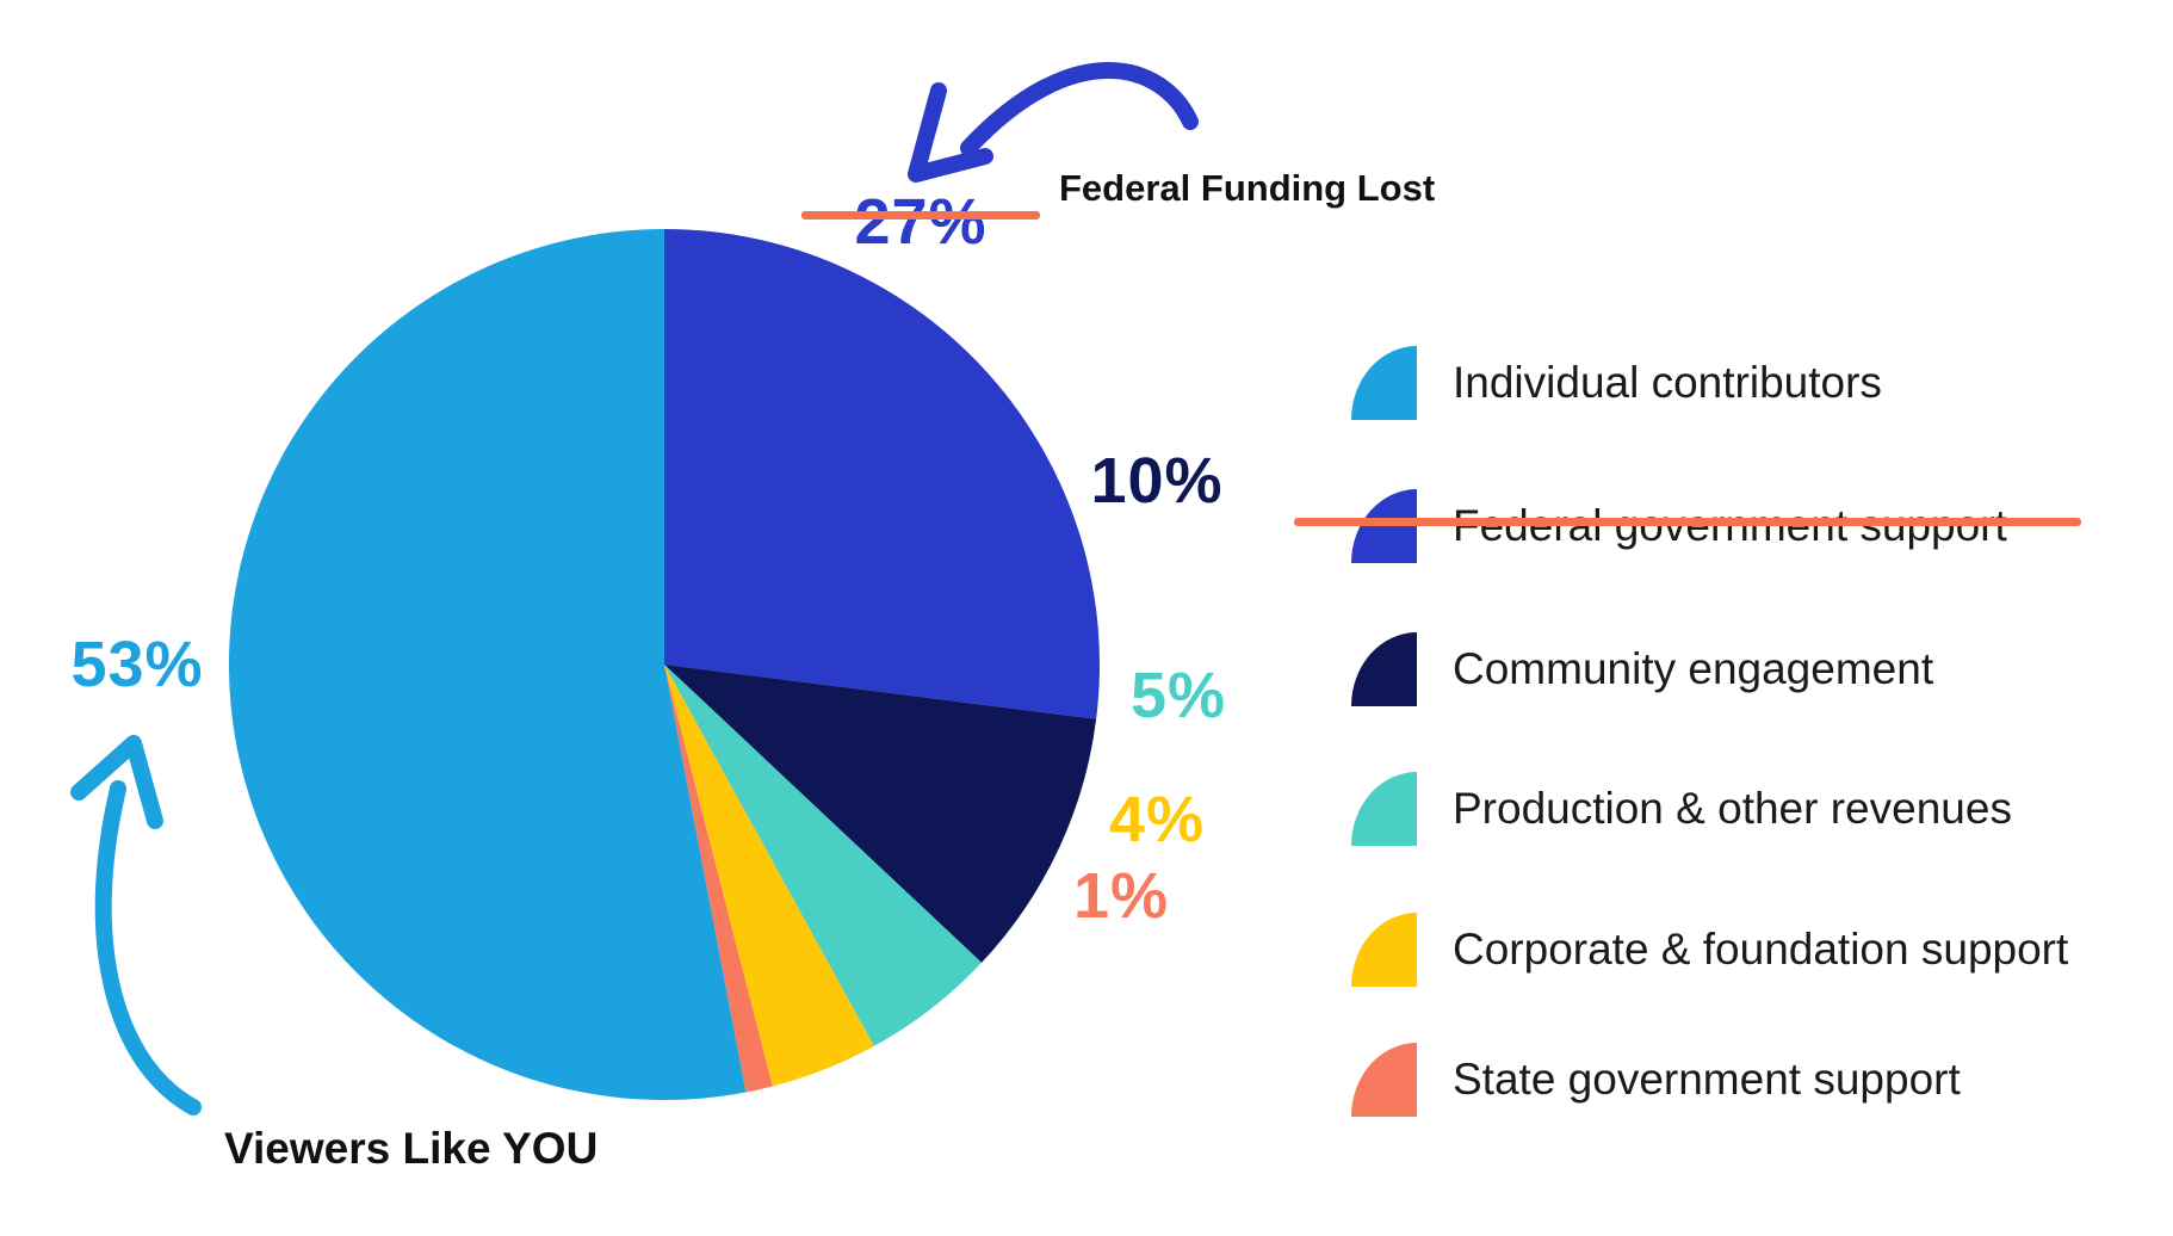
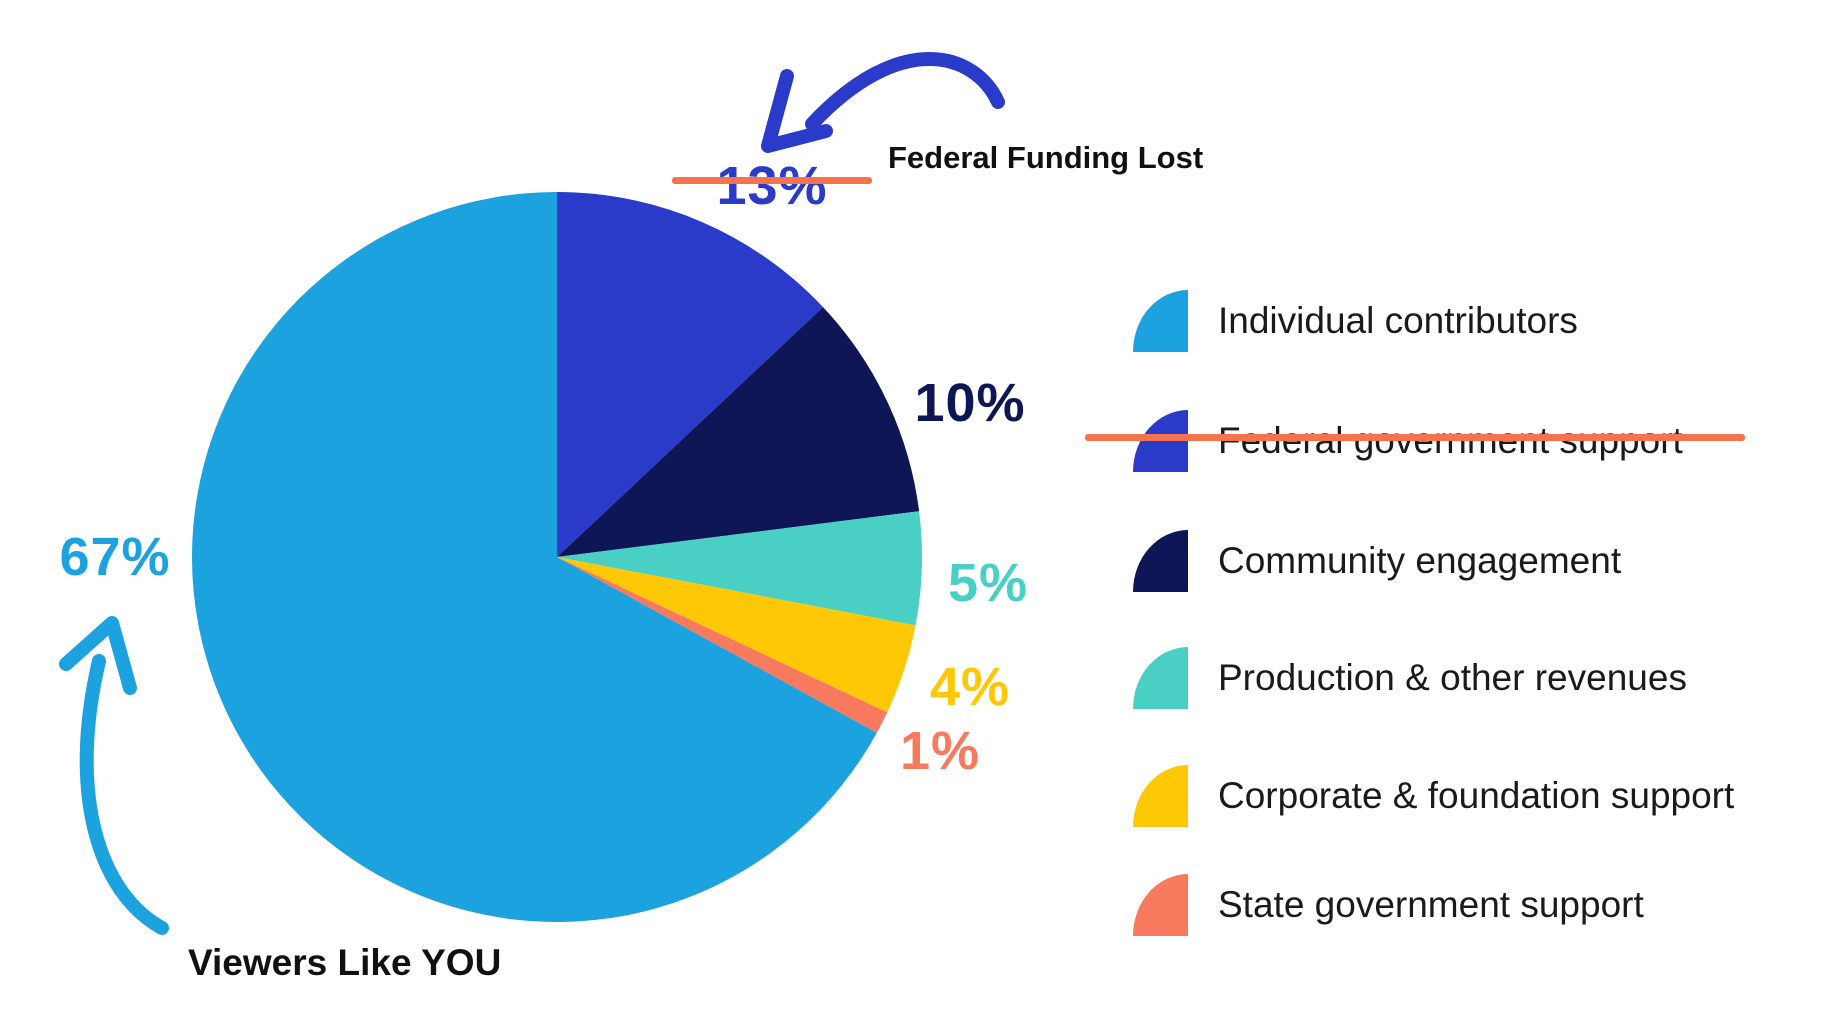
Individual contributors: 53% -> 67%
Federal government support: 27% -> 13%
